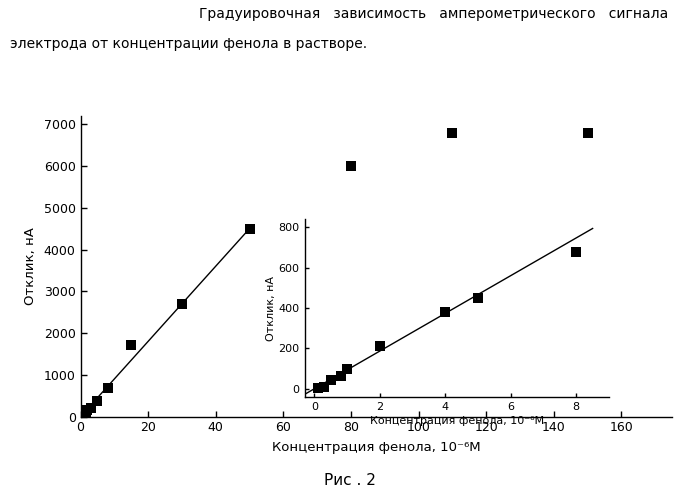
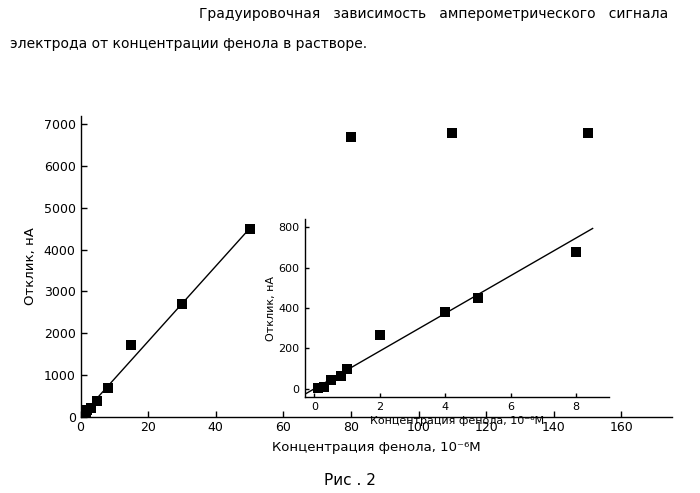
80: 6000 -> 6700
2: 210 -> 265
